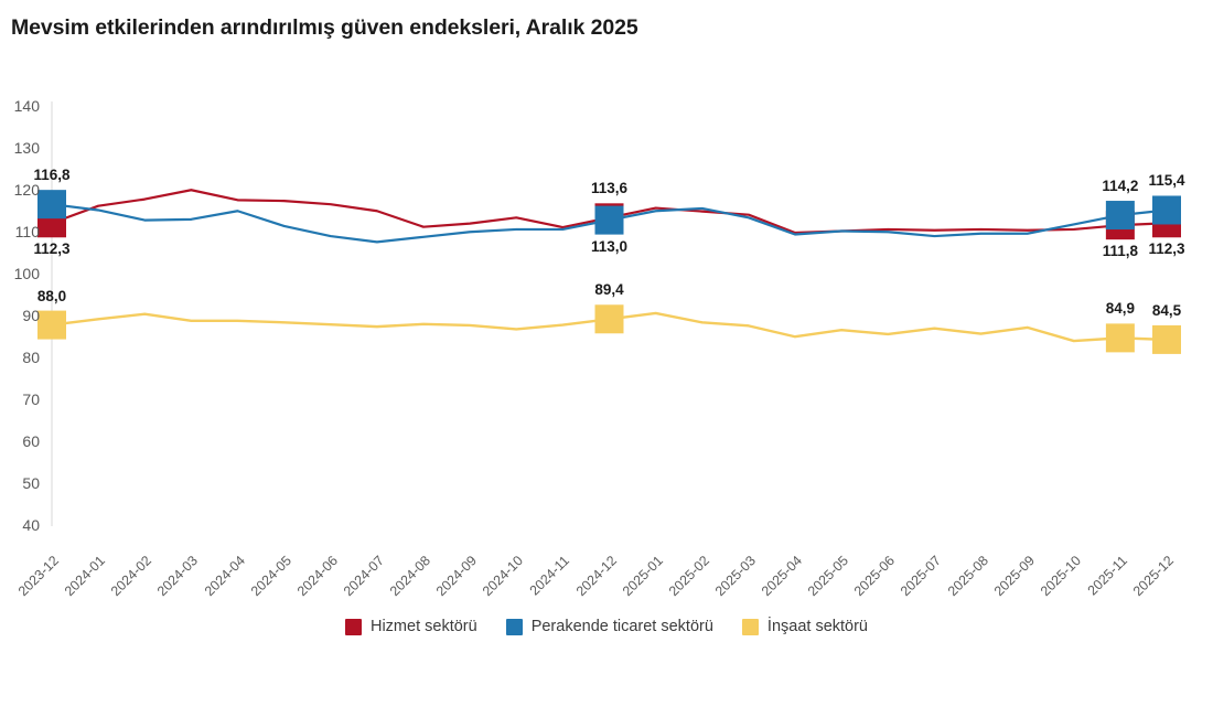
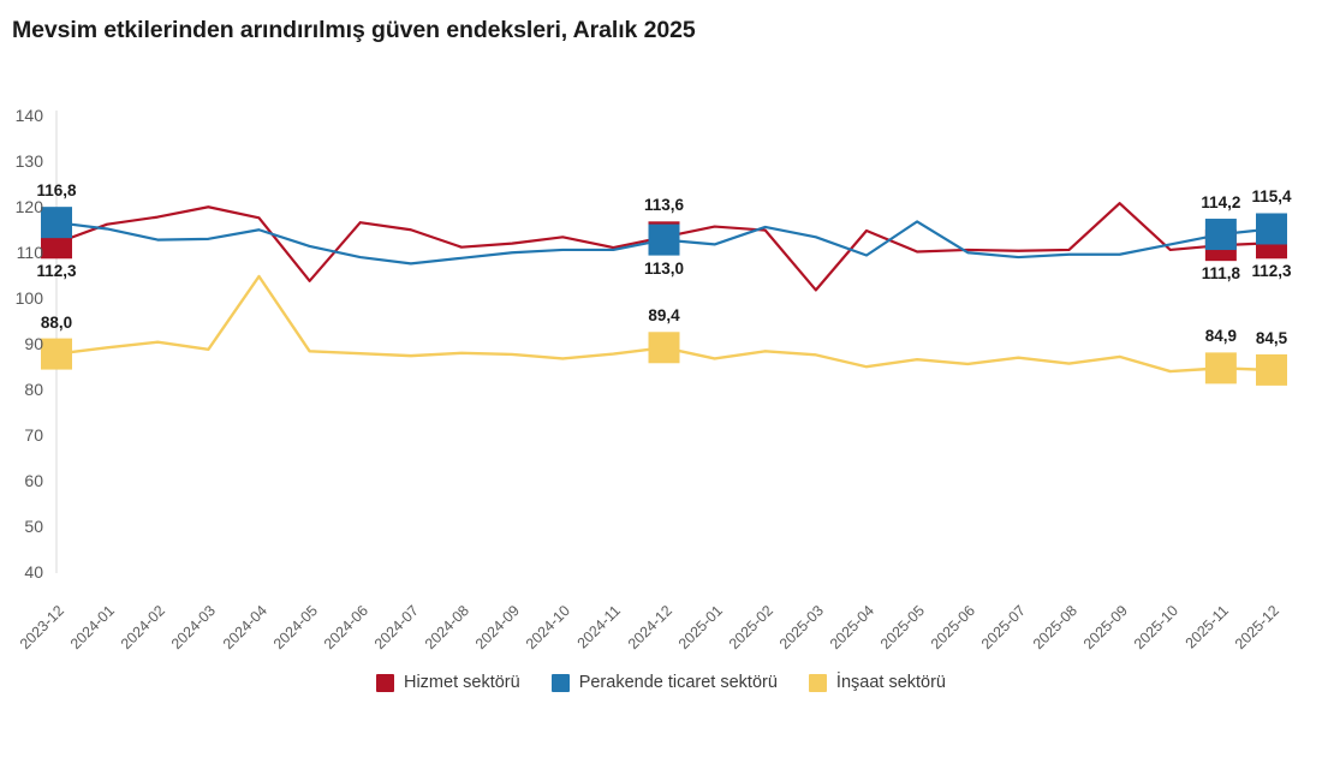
İnşaat sektörü/2024-04: 89 -> 105
Hizmet sektörü/2024-05: 118 -> 104
Perakende ticaret sektörü/2025-01: 115 -> 112
İnşaat sektörü/2025-01: 91 -> 87
Hizmet sektörü/2025-03: 114 -> 102
Hizmet sektörü/2025-04: 110 -> 115
Perakende ticaret sektörü/2025-05: 110 -> 117
Hizmet sektörü/2025-09: 111 -> 121
